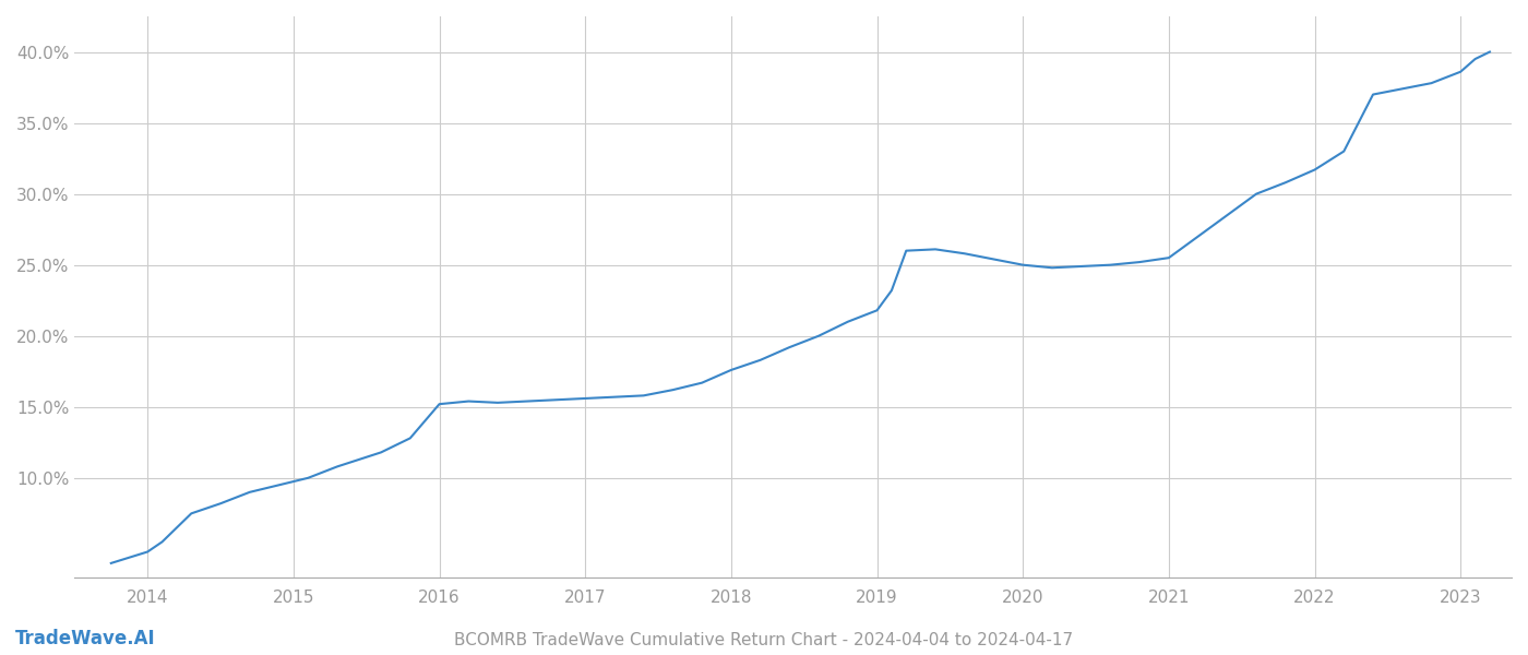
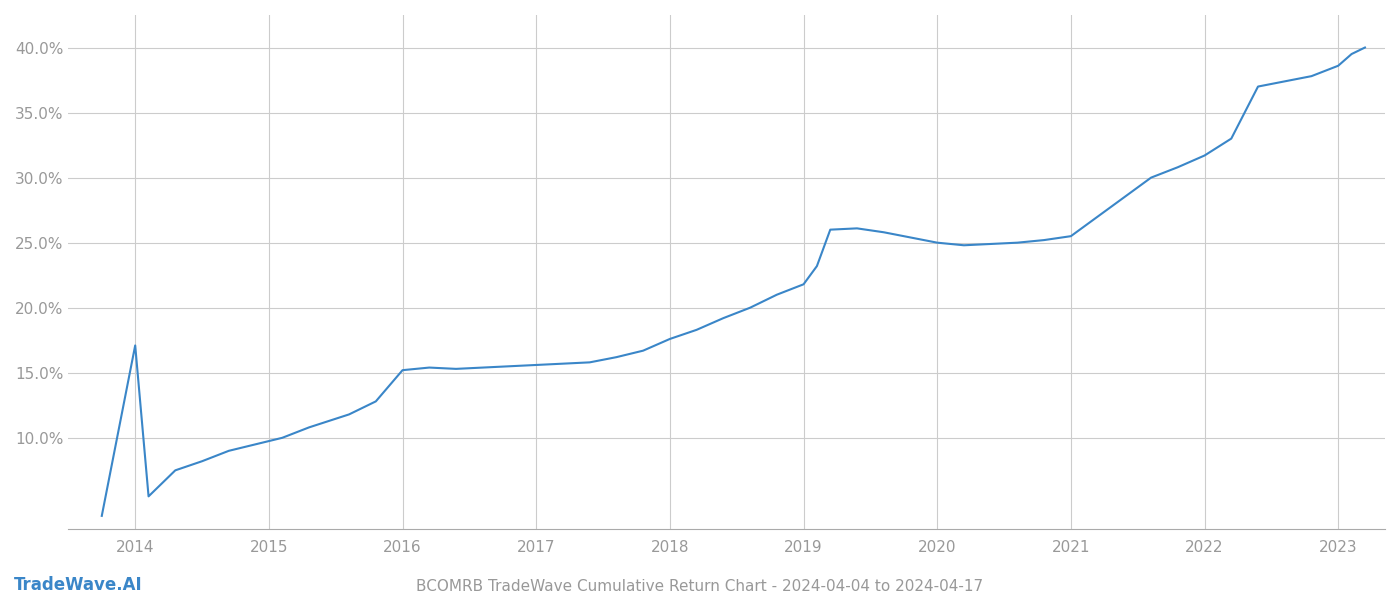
2014: 4.8% -> 17.1%
